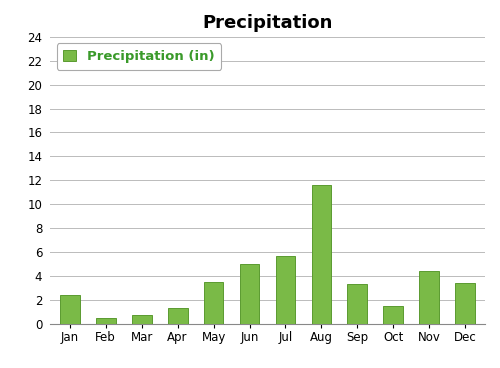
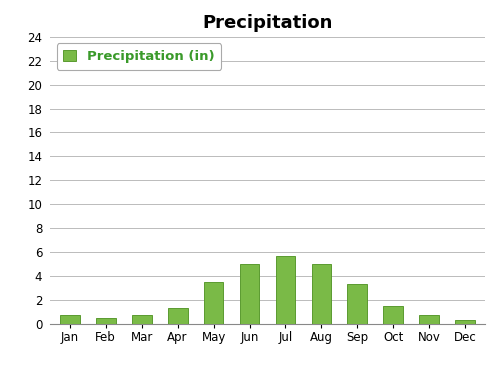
Jan: 2.4 -> 0.7
Aug: 11.6 -> 5.0
Nov: 4.4 -> 0.7
Dec: 3.4 -> 0.3
